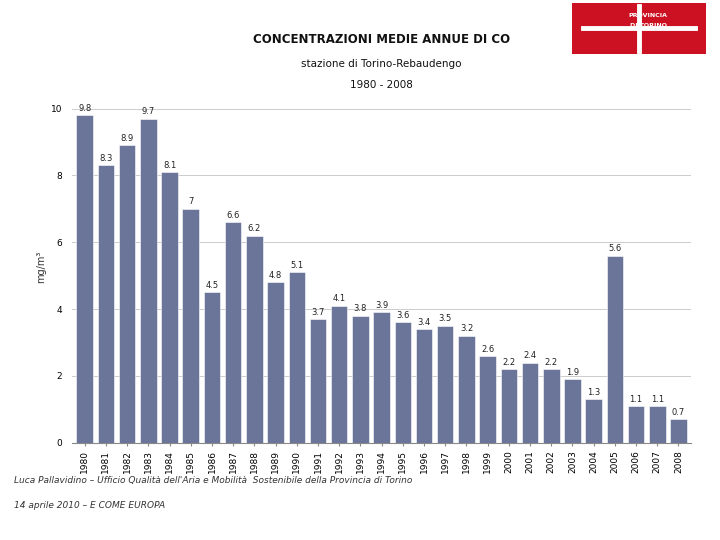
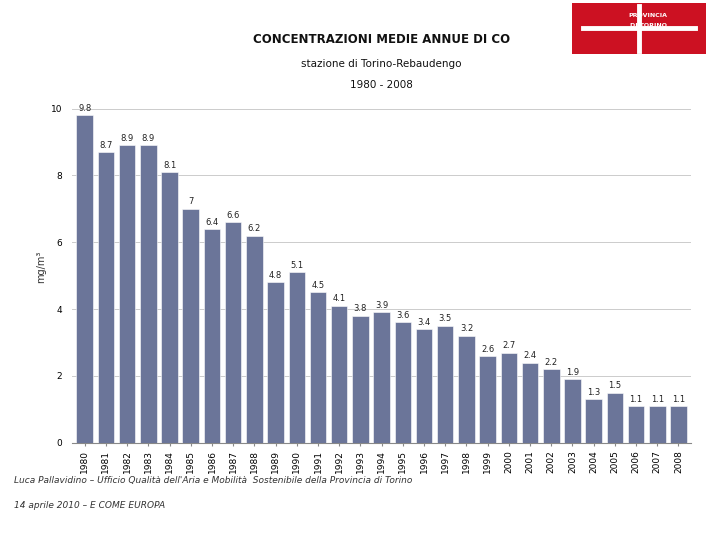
1981: 8.3 -> 8.7
1983: 9.7 -> 8.9
1986: 4.5 -> 6.4
1991: 3.7 -> 4.5
2000: 2.2 -> 2.7
2005: 5.6 -> 1.5
2008: 0.7 -> 1.1
